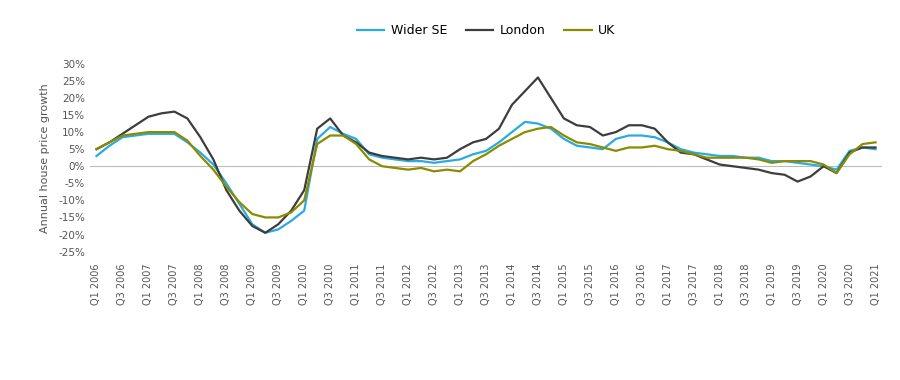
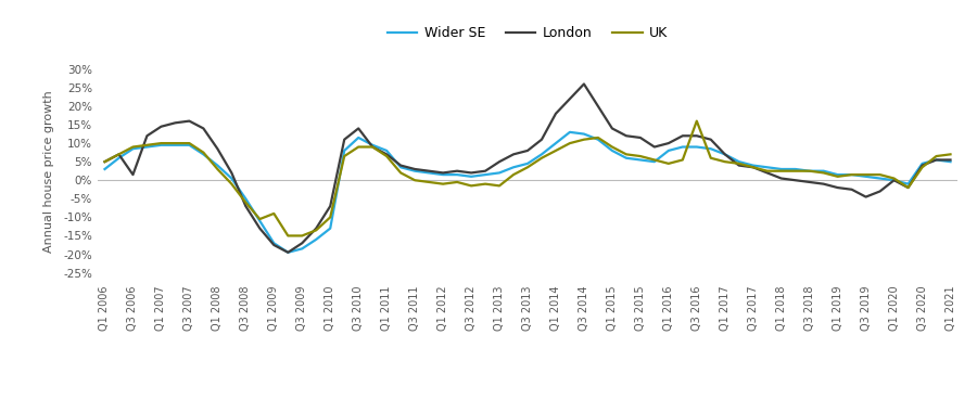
London/Q3 2006: 9.5% -> 1.5%
UK/Q1 2009: -14.0% -> -9.0%
UK/Q3 2016: 5.5% -> 16.0%
